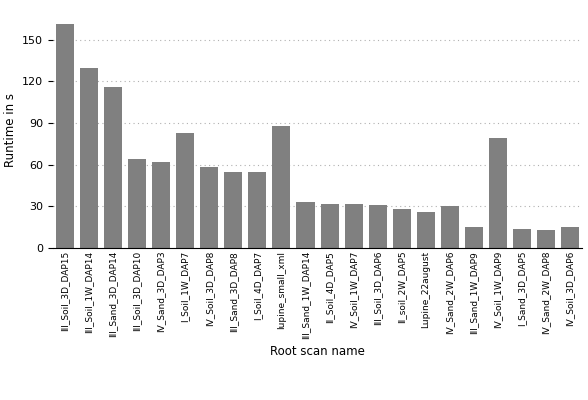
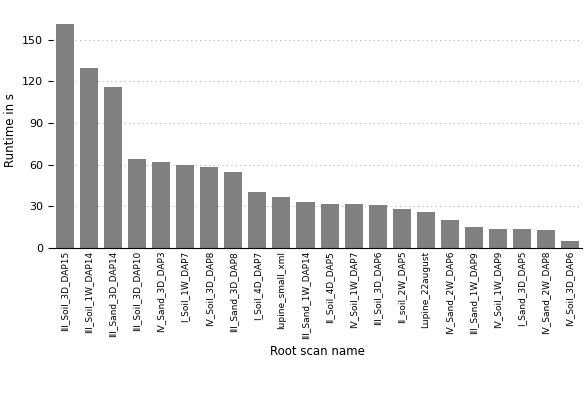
I_Soil_1W_DAP7: 83 -> 60
I_Soil_4D_DAP7: 55 -> 40
lupine_small_xml: 88 -> 37
IV_Sand_2W_DAP6: 30 -> 20
IV_Soil_1W_DAP9: 79 -> 14
IV_Soil_3D_DAP6: 15 -> 5
